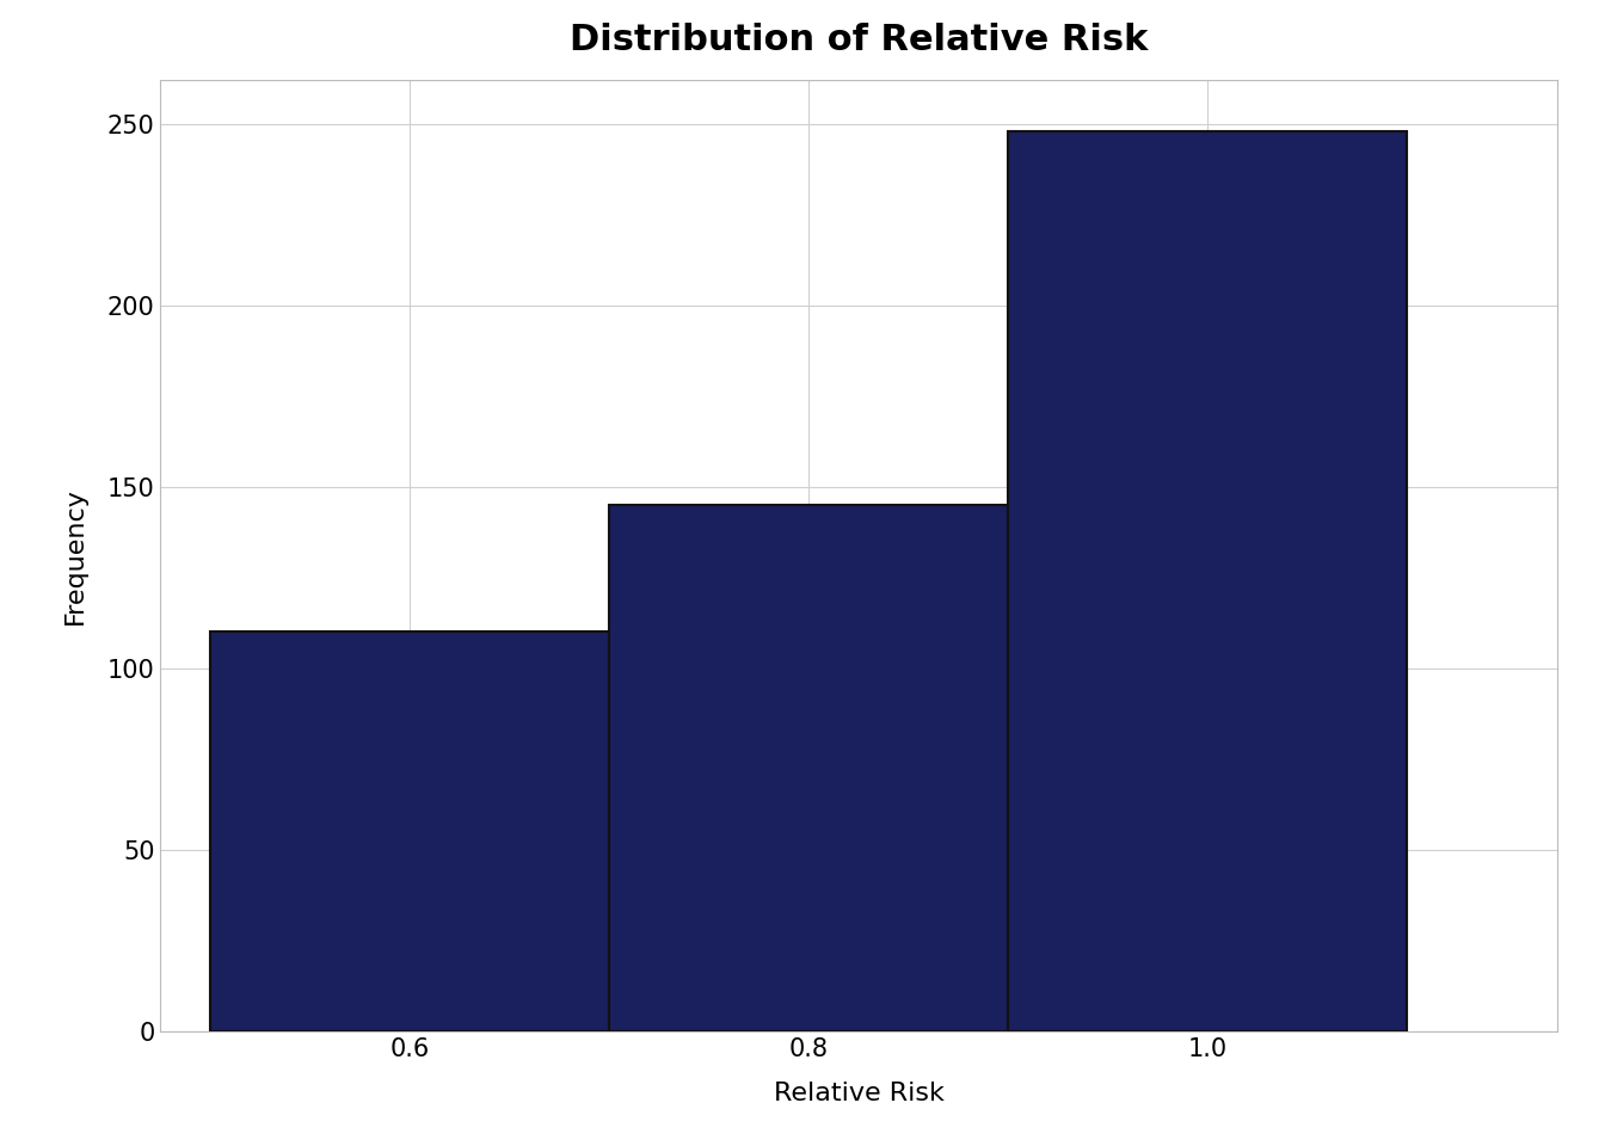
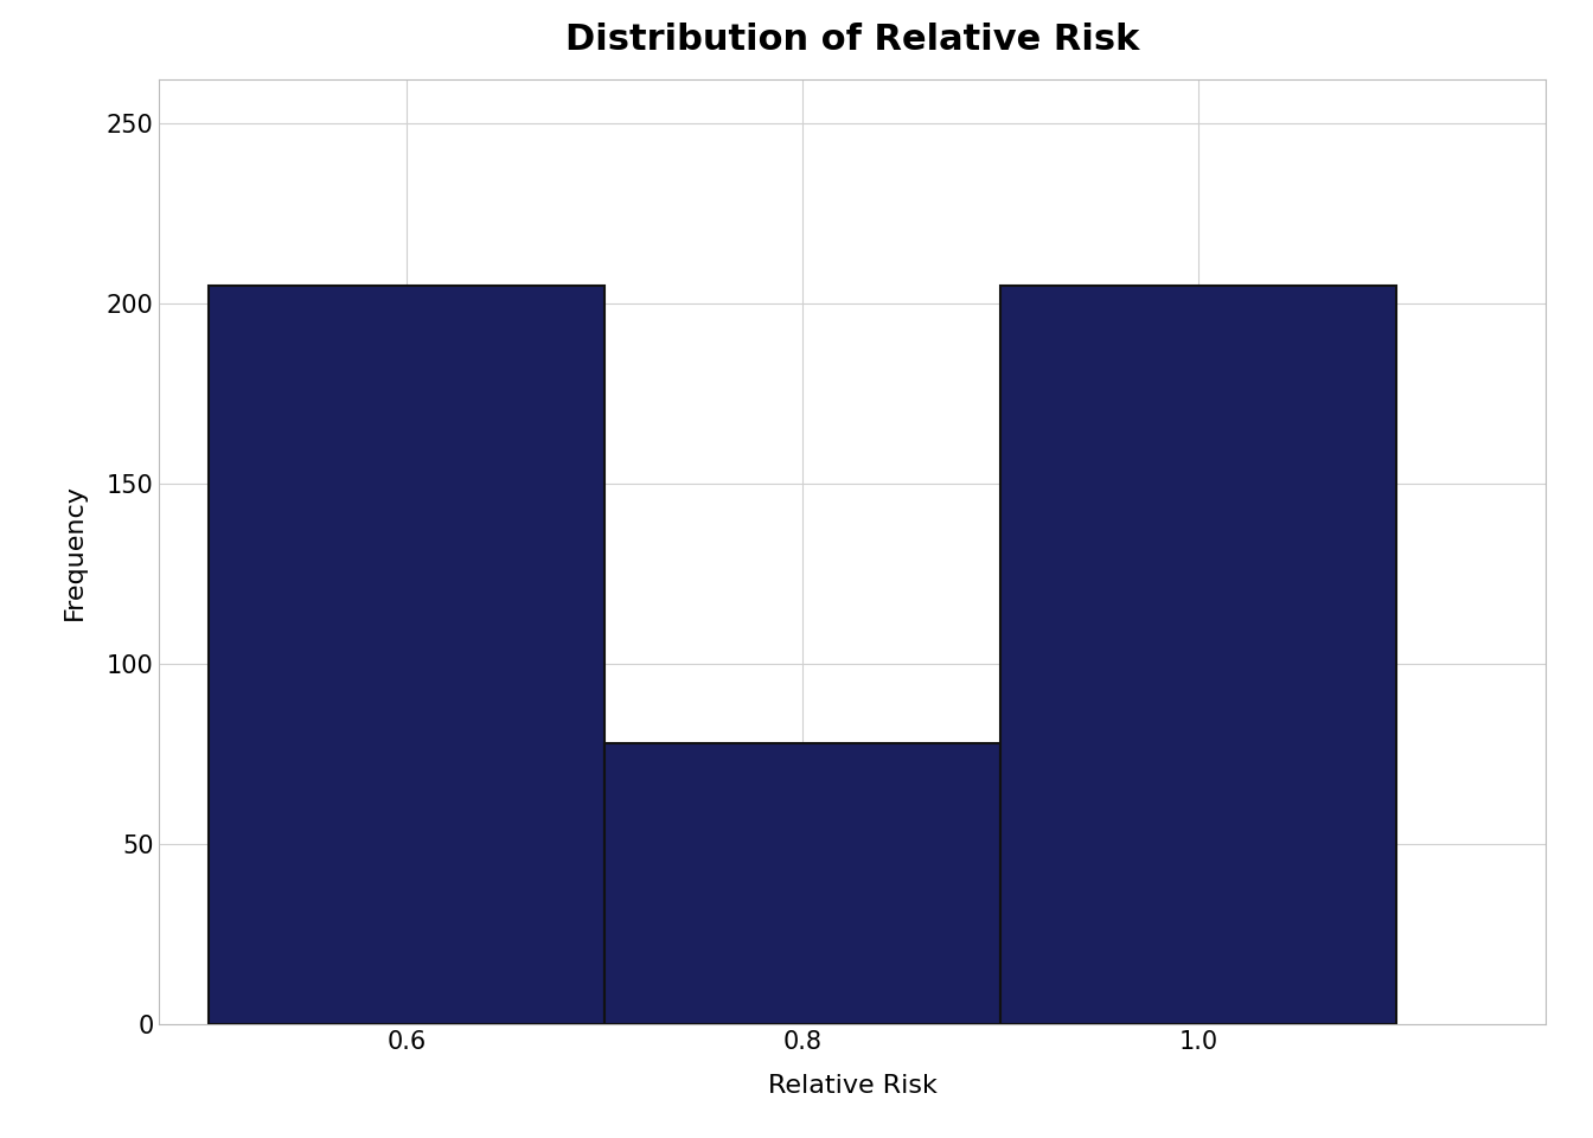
0.6: 110 -> 205
0.8: 145 -> 78
1.0: 248 -> 205
